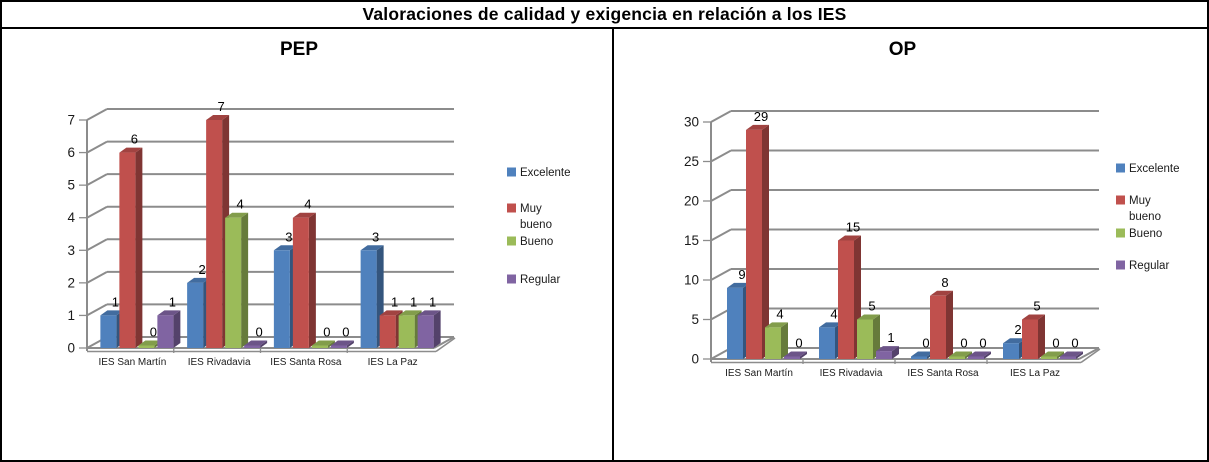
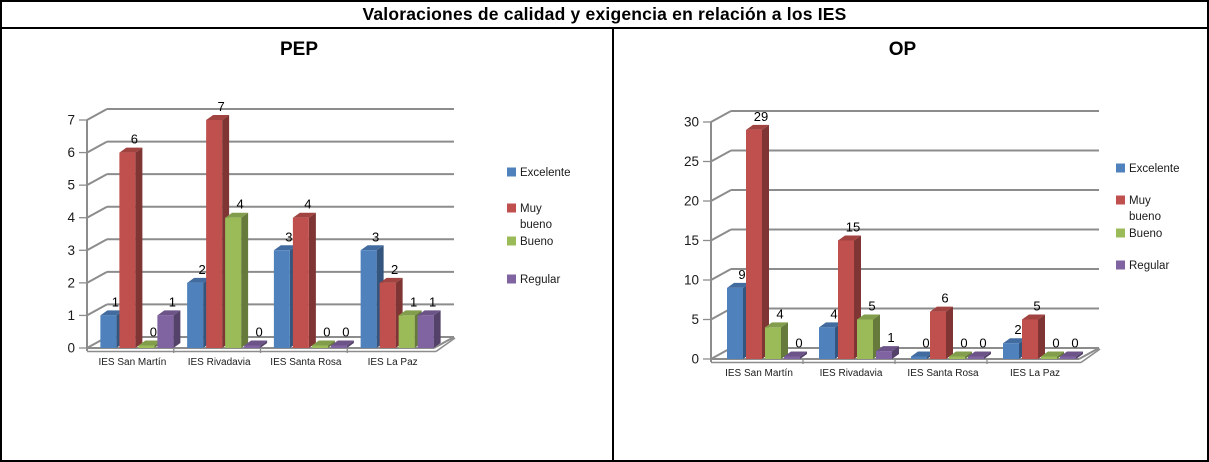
PEP/Muy bueno/IES La Paz: 1 -> 2
OP/Muy bueno/IES Santa Rosa: 8 -> 6
